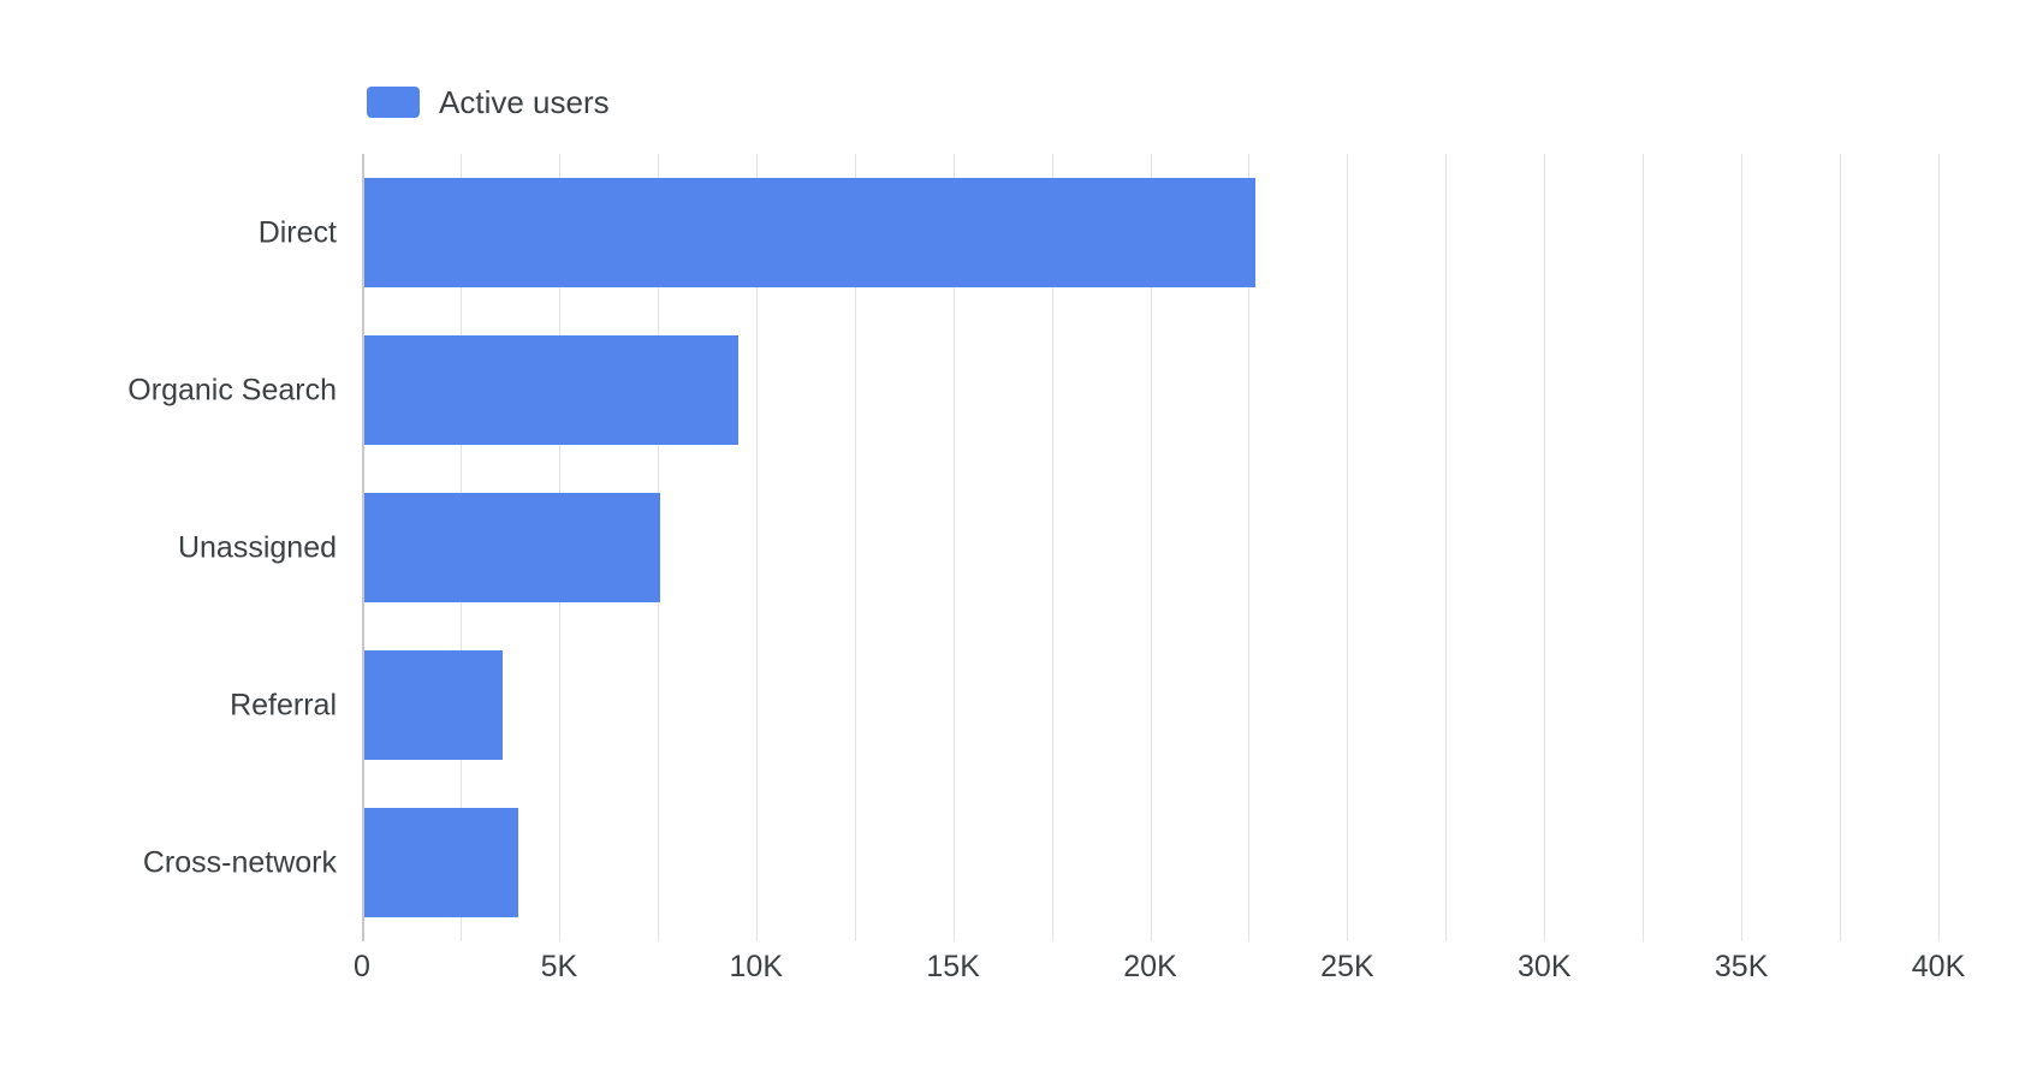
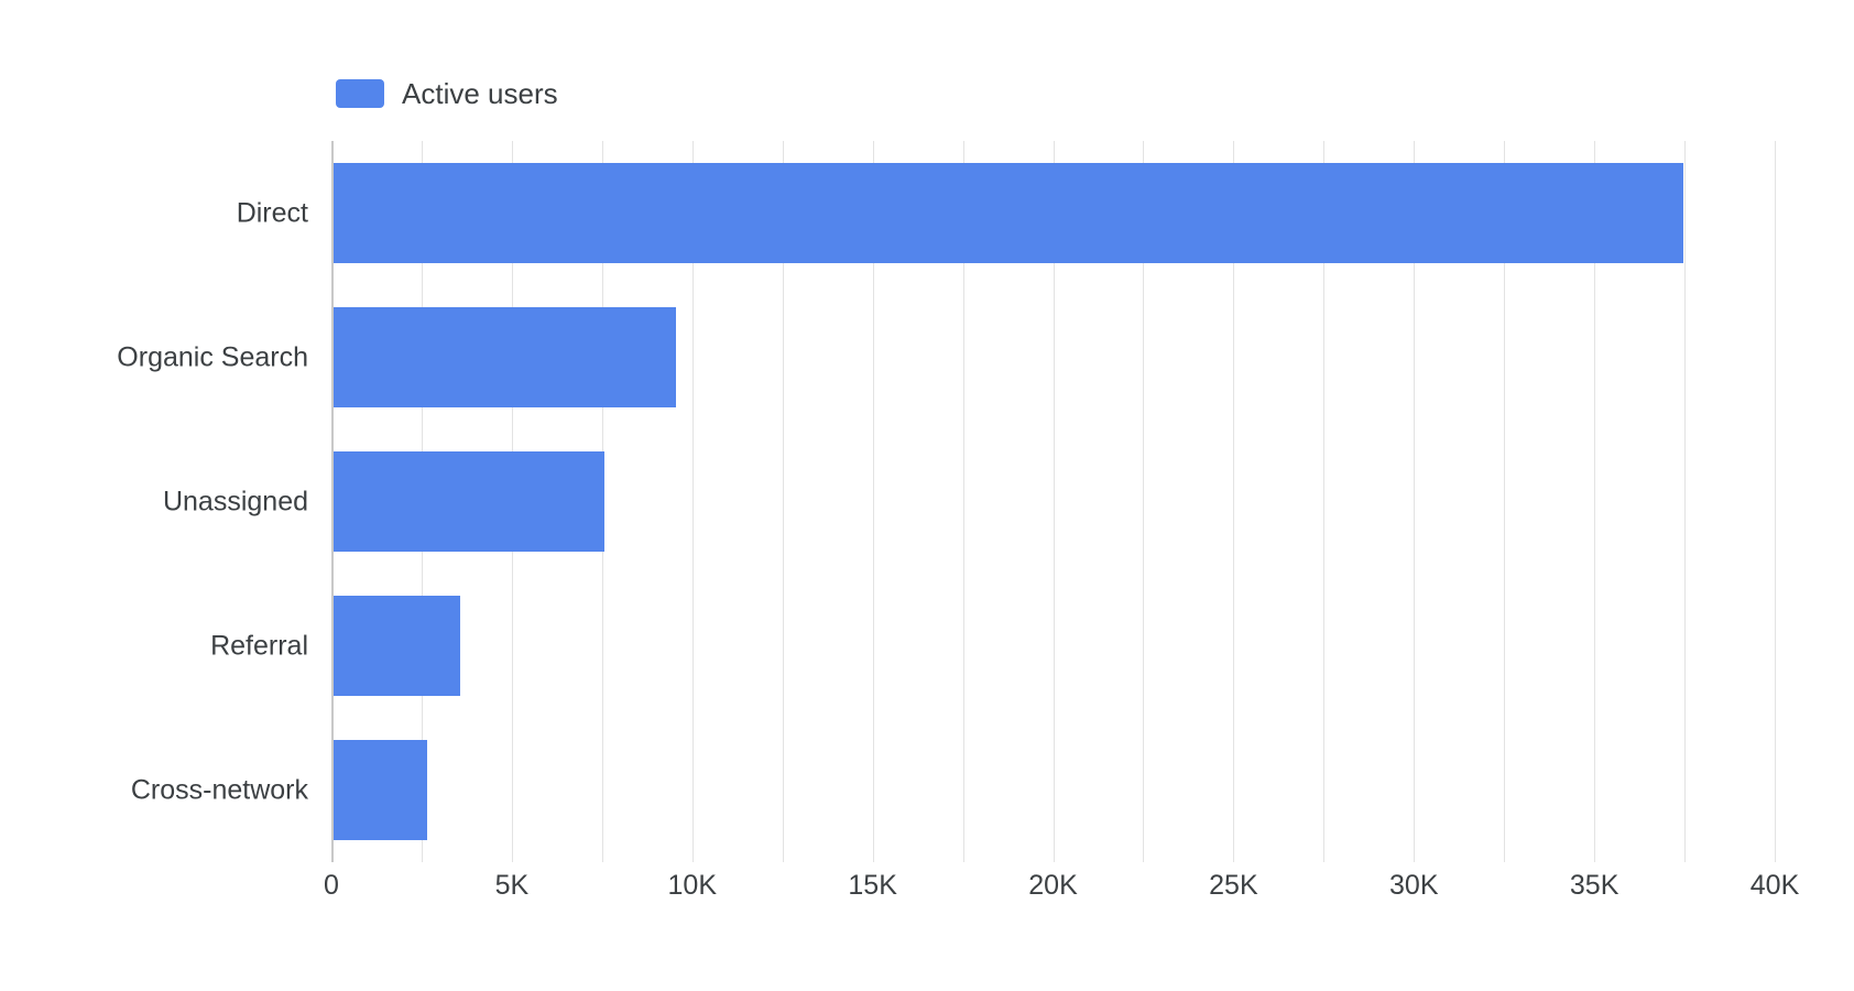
Direct: 22.6K -> 37.4K
Cross-network: 3.9K -> 2.6K
